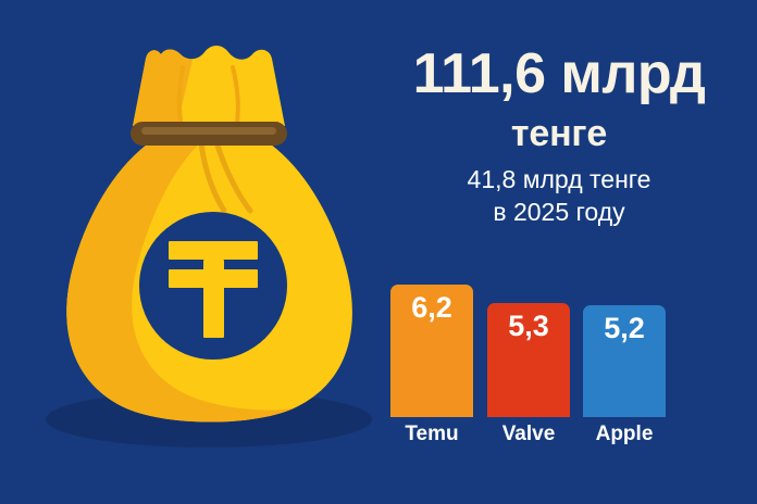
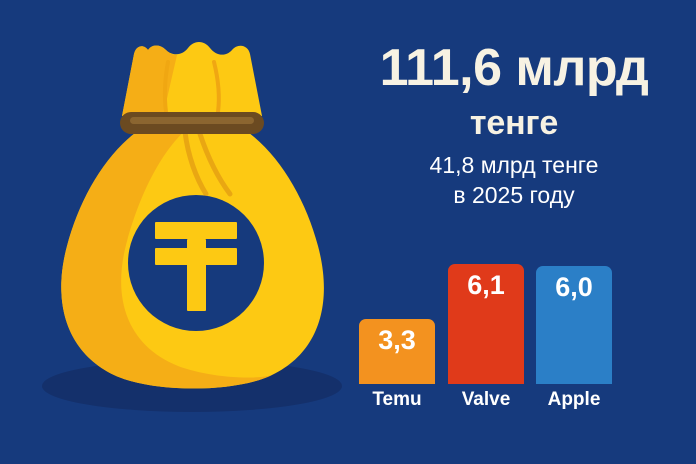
Temu: 6,2 -> 3,3
Valve: 5,3 -> 6,1
Apple: 5,2 -> 6,0
